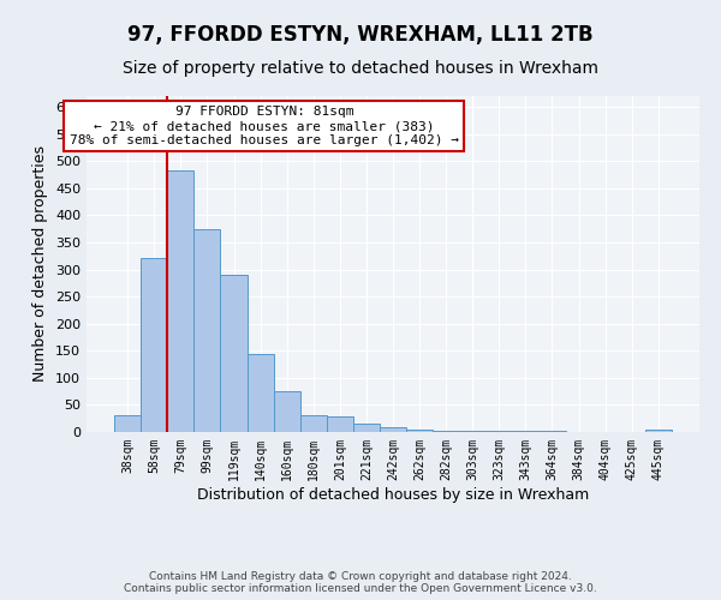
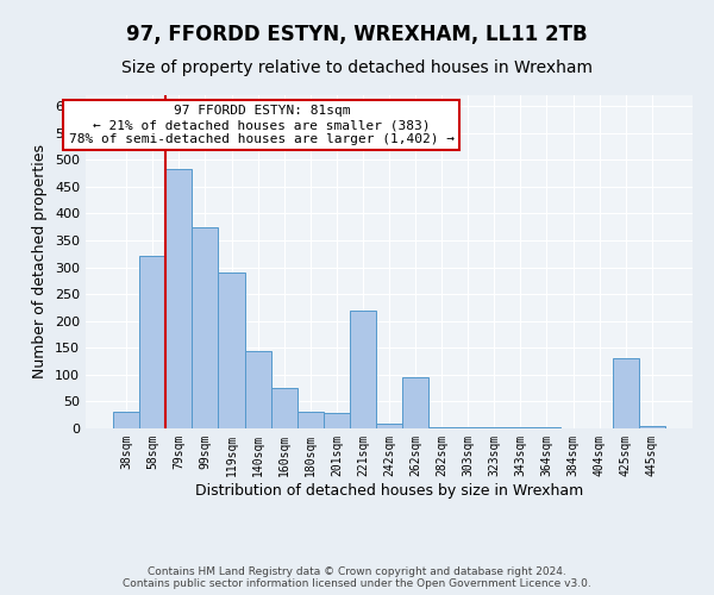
221sqm: 15 -> 220
262sqm: 5 -> 95
425sqm: 1 -> 130
